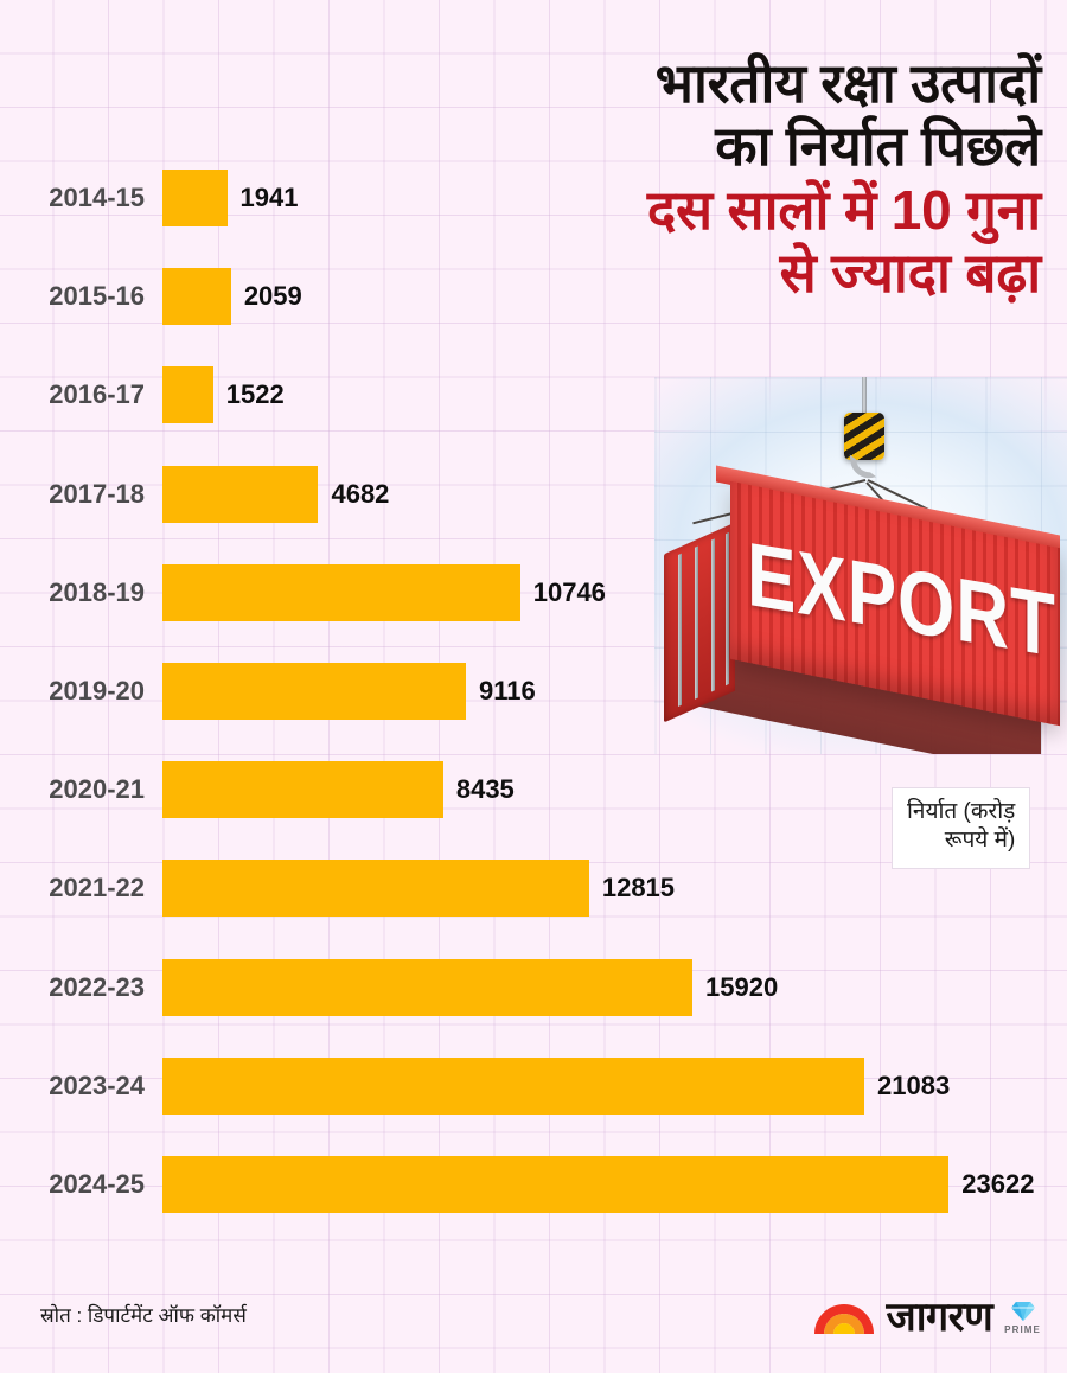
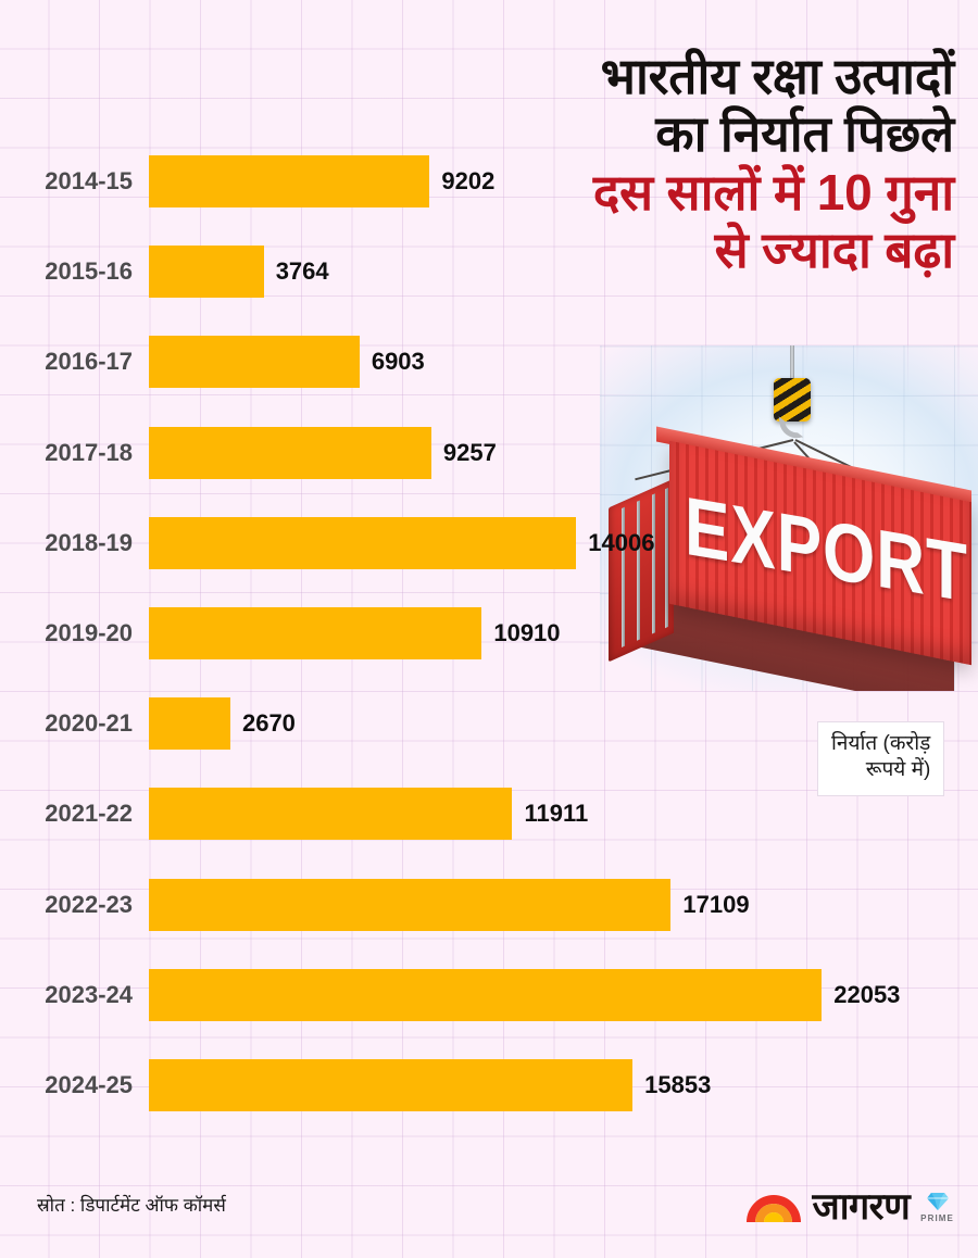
2014-15: 1941 -> 9202
2015-16: 2059 -> 3764
2016-17: 1522 -> 6903
2017-18: 4682 -> 9257
2018-19: 10746 -> 14006
2019-20: 9116 -> 10910
2020-21: 8435 -> 2670
2021-22: 12815 -> 11911
2022-23: 15920 -> 17109
2023-24: 21083 -> 22053
2024-25: 23622 -> 15853
